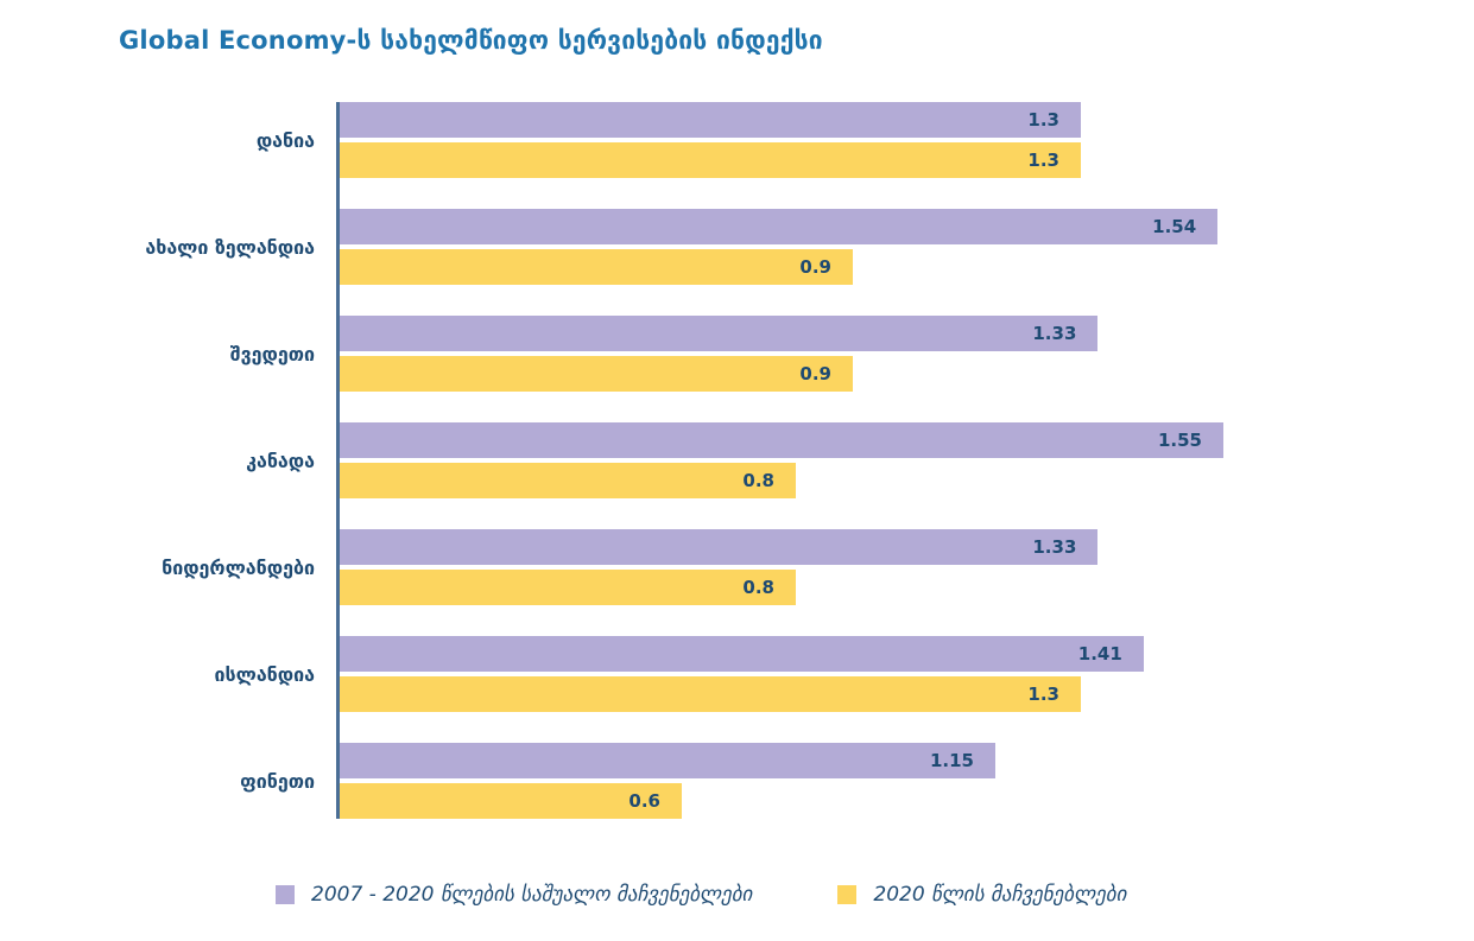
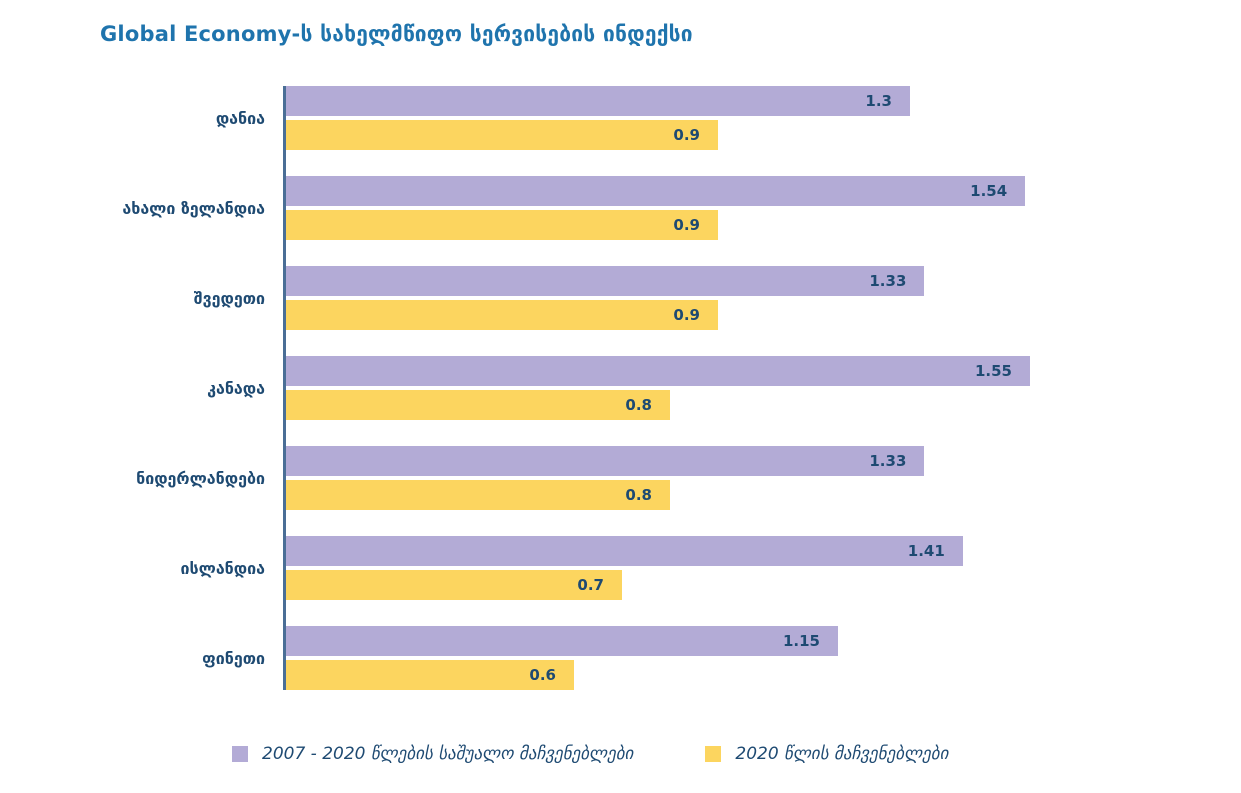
2020 წლის მაჩვენებლები/დანია: 1.3 -> 0.9
2020 წლის მაჩვენებლები/ისლანდია: 1.3 -> 0.7
